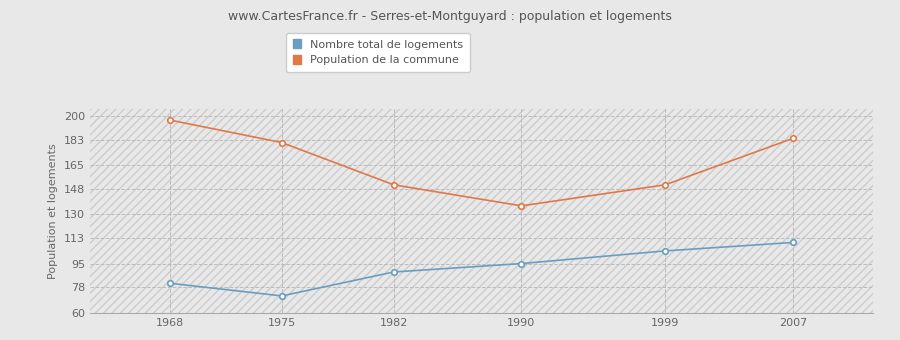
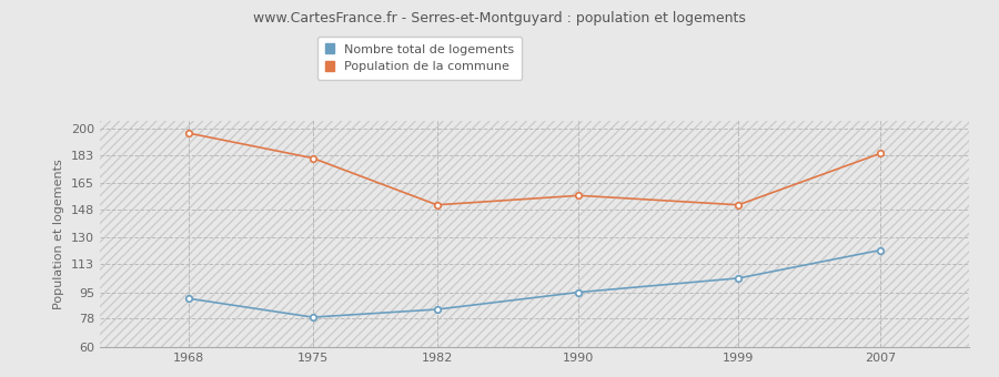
Nombre total de logements/1968: 81 -> 91
Nombre total de logements/1975: 72 -> 79
Nombre total de logements/1982: 89 -> 84
Population de la commune/1990: 136 -> 157
Nombre total de logements/2007: 110 -> 122
